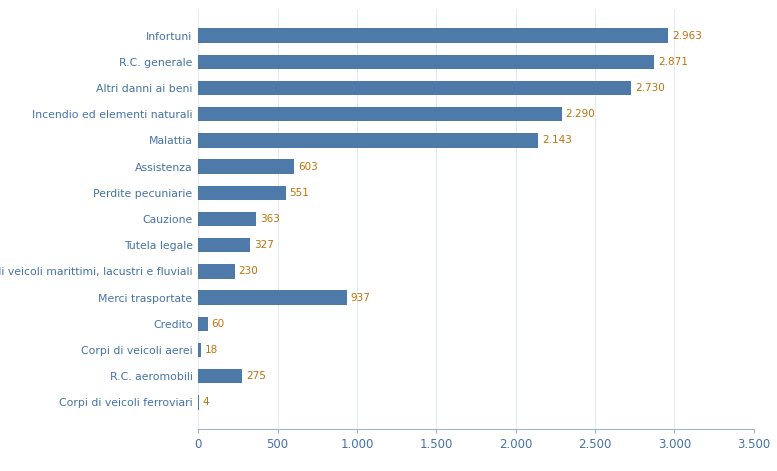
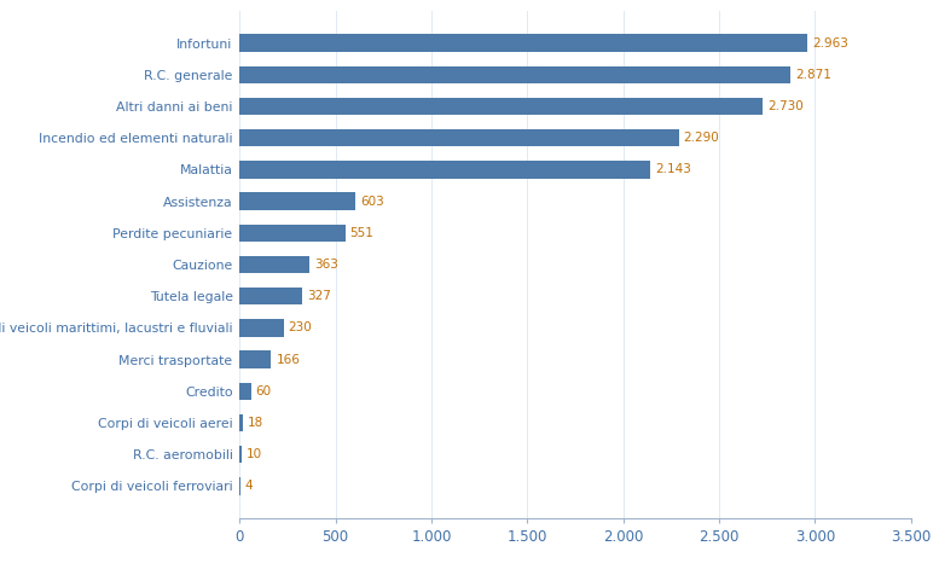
Merci trasportate: 937 -> 166
R.C. aeromobili: 275 -> 10
